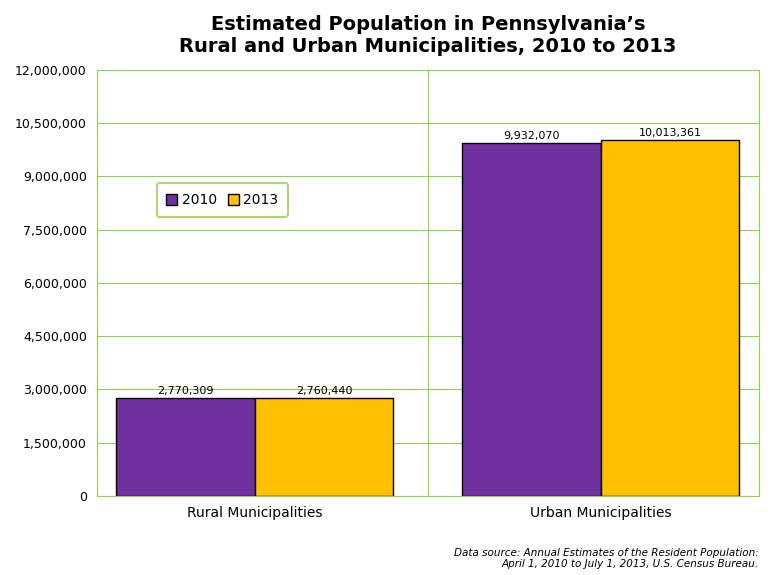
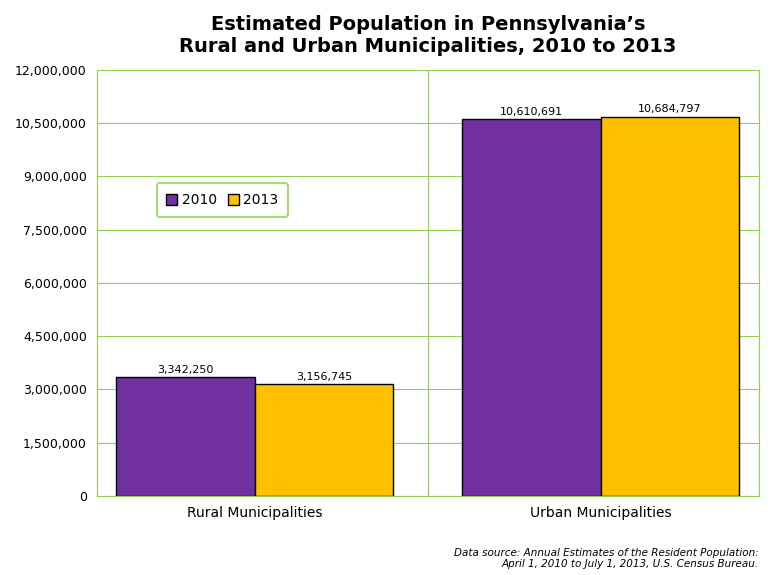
2010/Rural Municipalities: 2,770,309 -> 3,342,250
2013/Rural Municipalities: 2,760,440 -> 3,156,745
2010/Urban Municipalities: 9,932,070 -> 10,610,691
2013/Urban Municipalities: 10,013,361 -> 10,684,797
